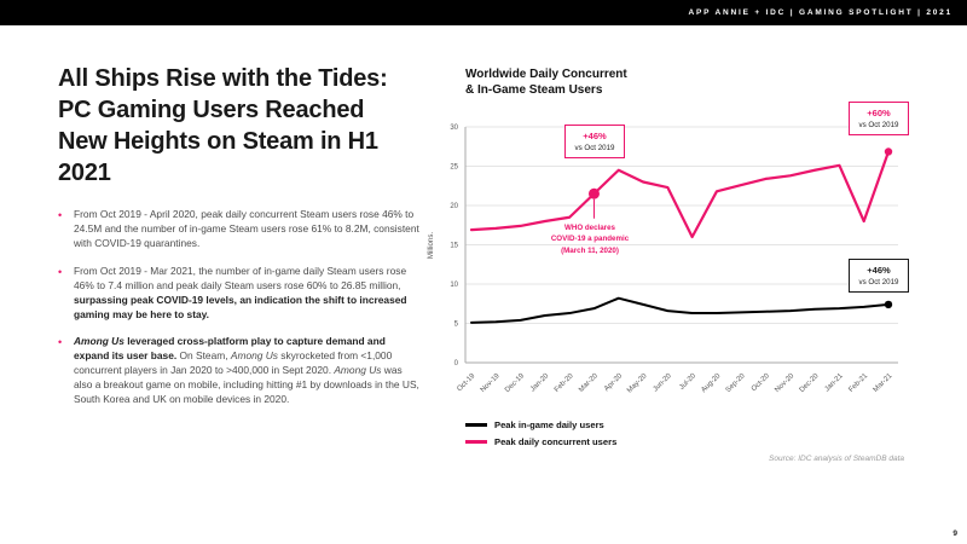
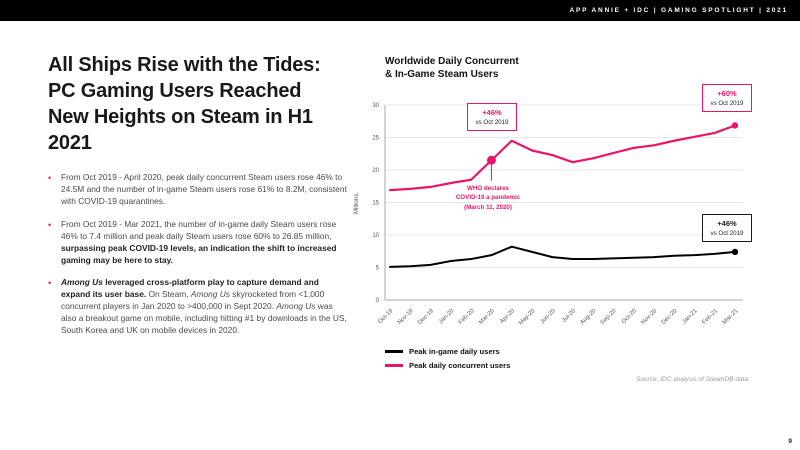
Peak daily concurrent users/Jul-20: 16 -> 21
Peak daily concurrent users/Feb-21: 18 -> 26
